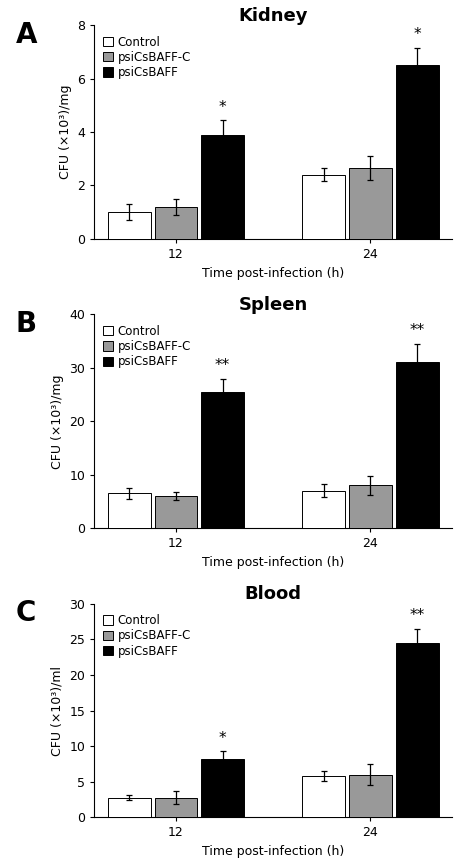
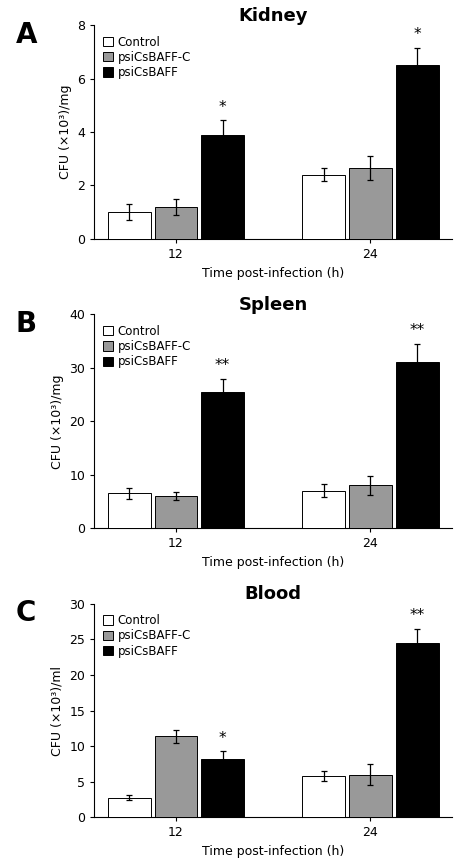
Blood/psiCsBAFF-C/12: 2.8 -> 11.4
